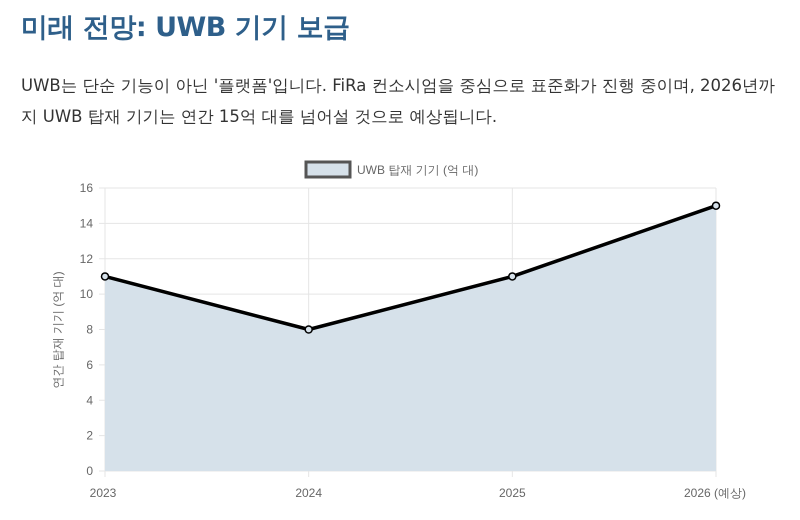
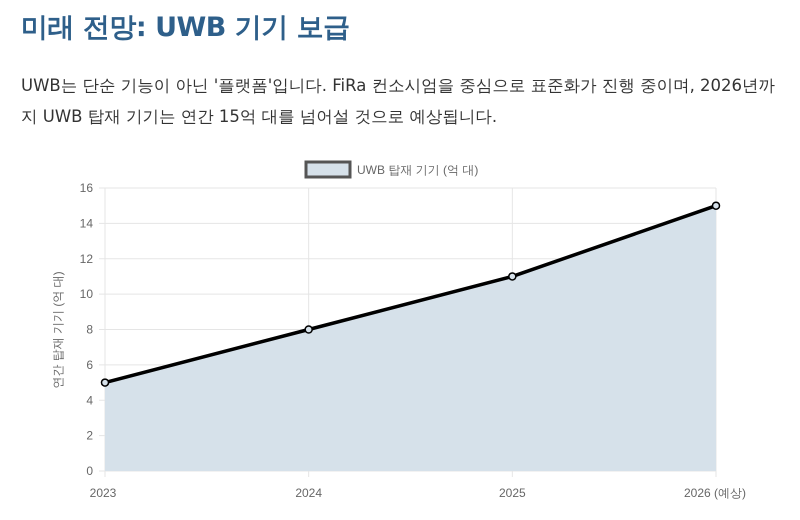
2023: 11 -> 5
